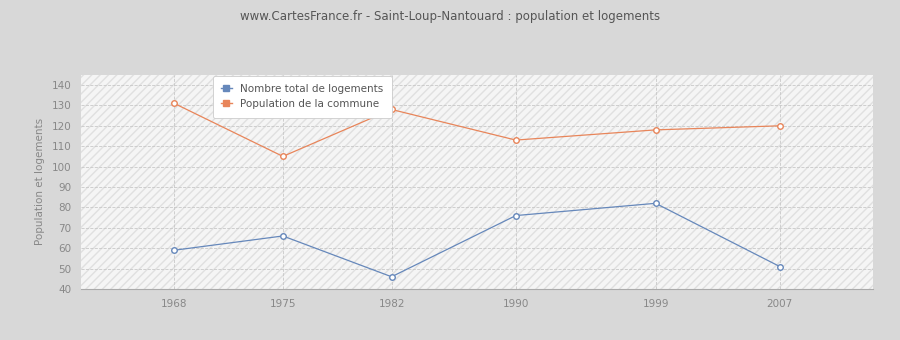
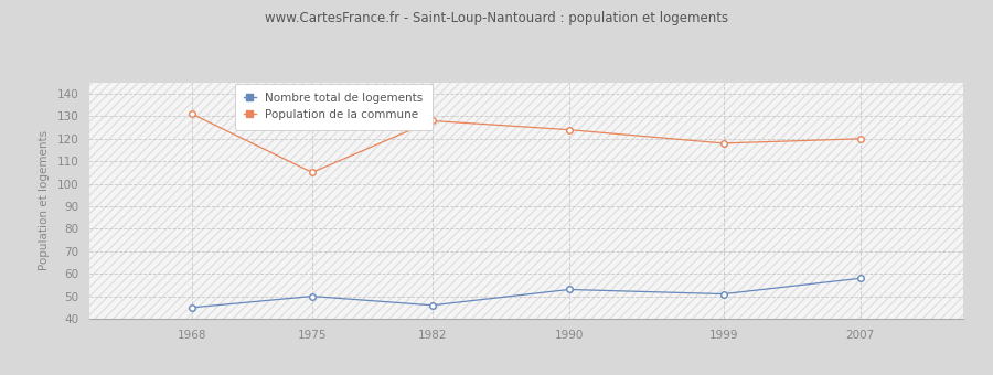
Nombre total de logements/1968: 59 -> 45
Nombre total de logements/1975: 66 -> 50
Nombre total de logements/1990: 76 -> 53
Population de la commune/1990: 113 -> 124
Nombre total de logements/1999: 82 -> 51
Nombre total de logements/2007: 51 -> 58
